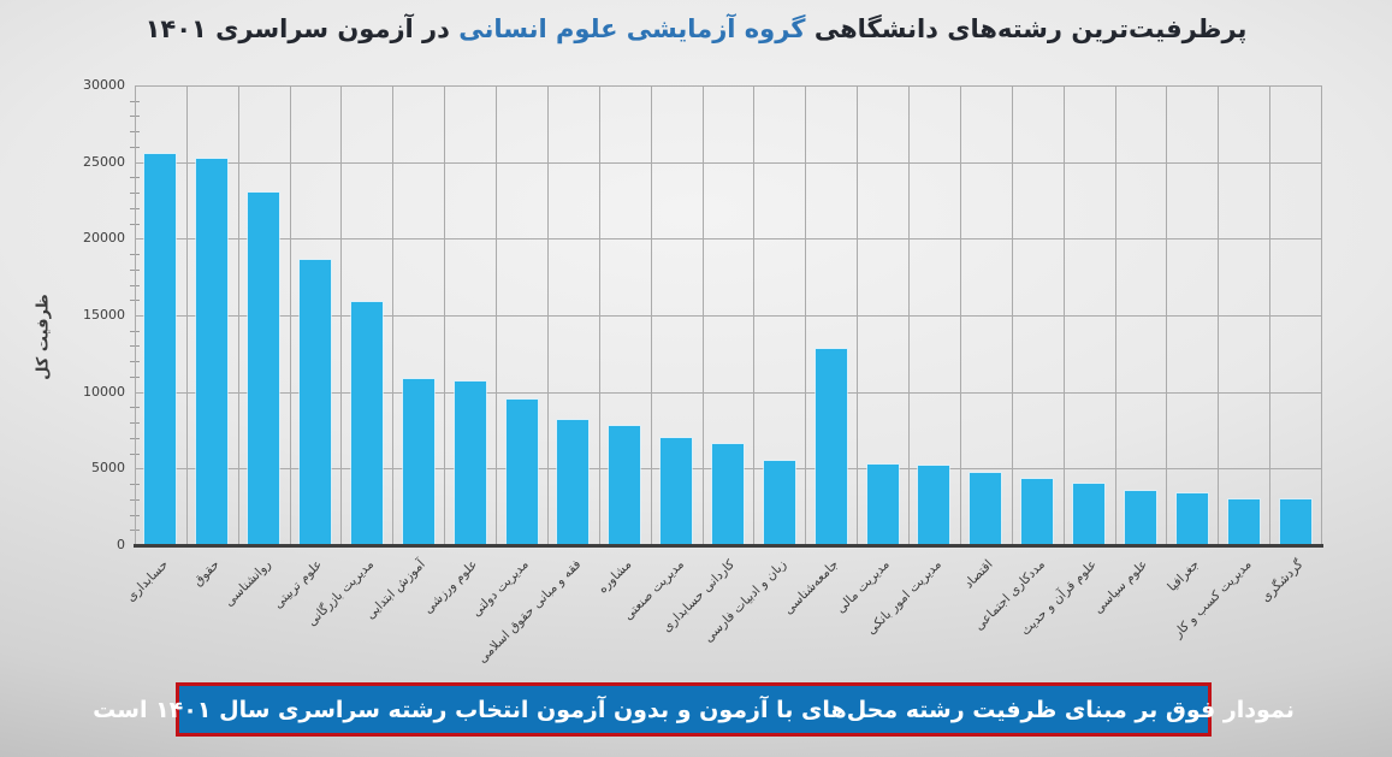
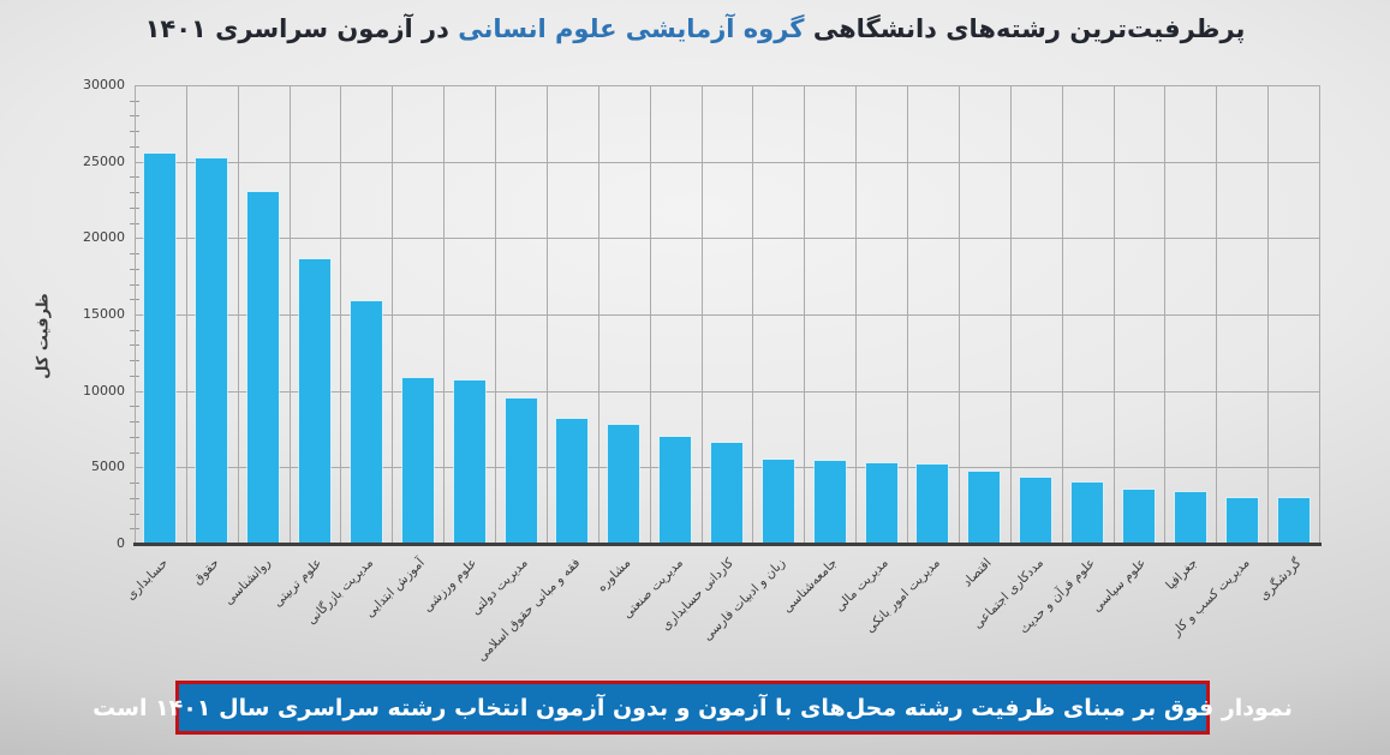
جامعه‌شناسی: 12800 -> 5400
